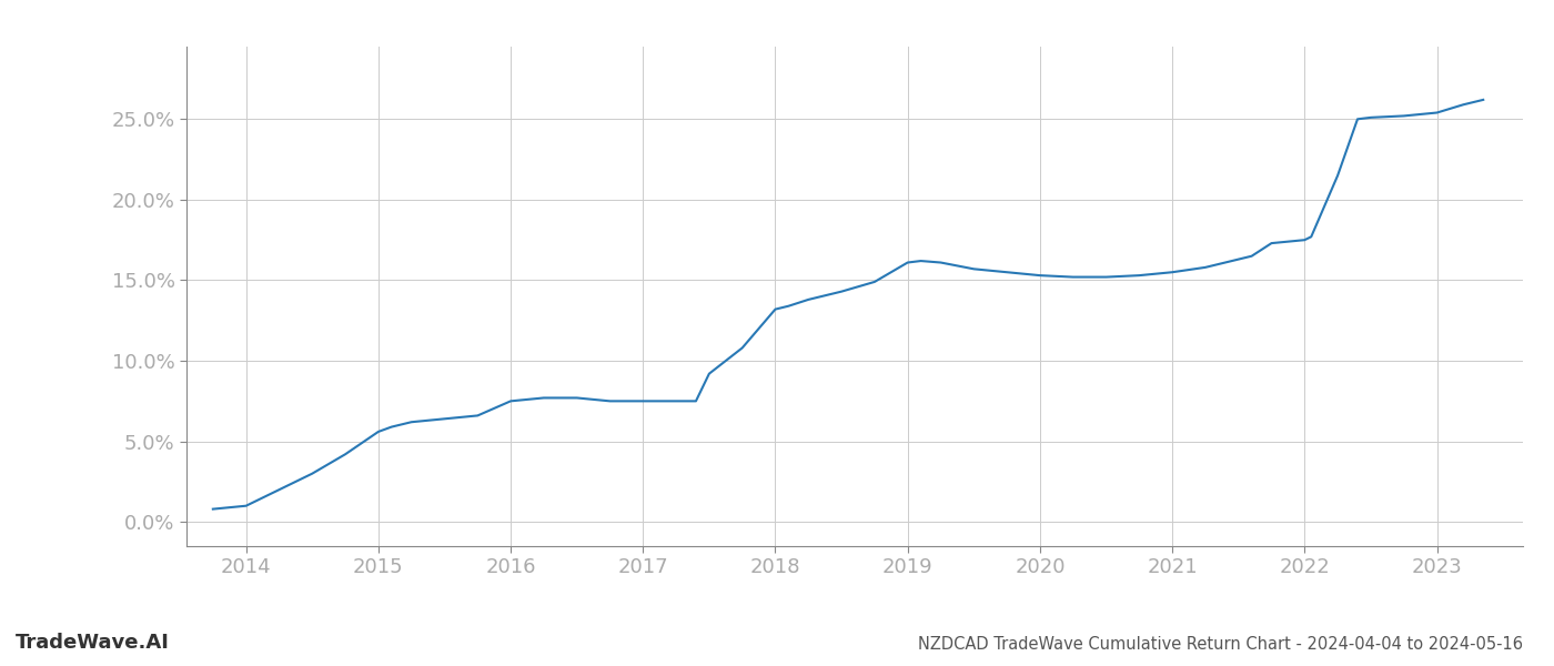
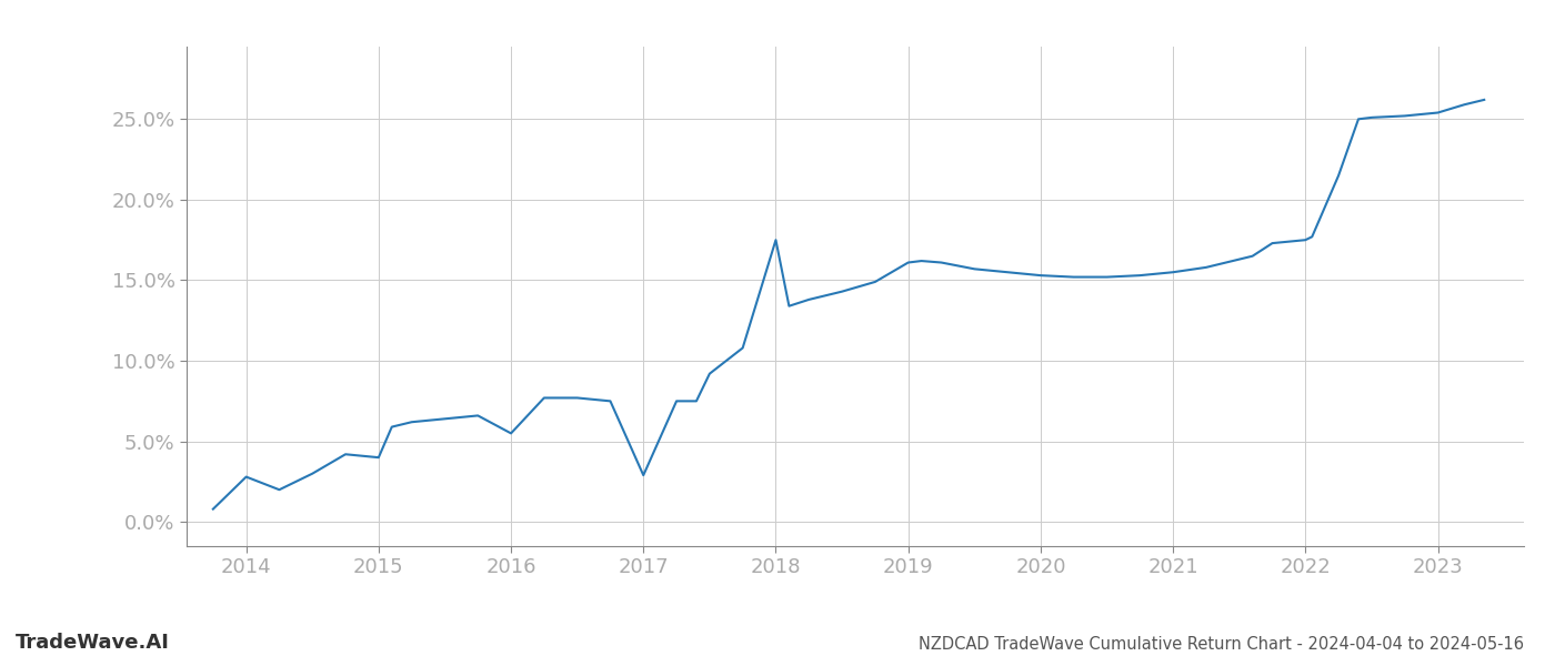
2014: 1.0% -> 2.8%
2015: 5.6% -> 4.0%
2016: 7.5% -> 5.5%
2017: 7.5% -> 2.9%
2018: 13.2% -> 17.5%
